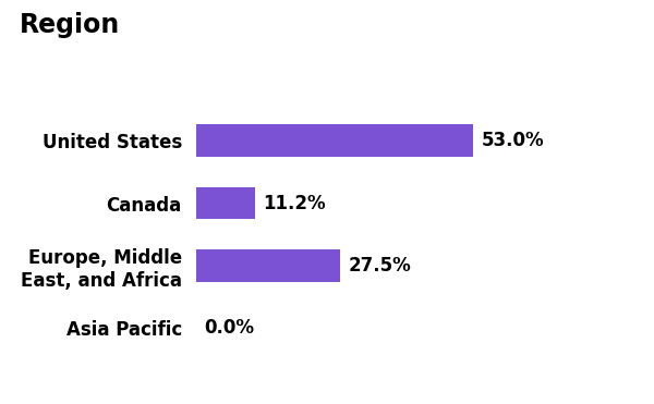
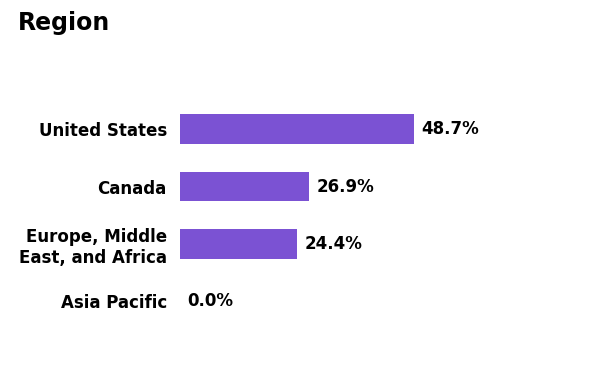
United States: 53.0% -> 48.7%
Canada: 11.2% -> 26.9%
Europe, Middle East, and Africa: 27.5% -> 24.4%
